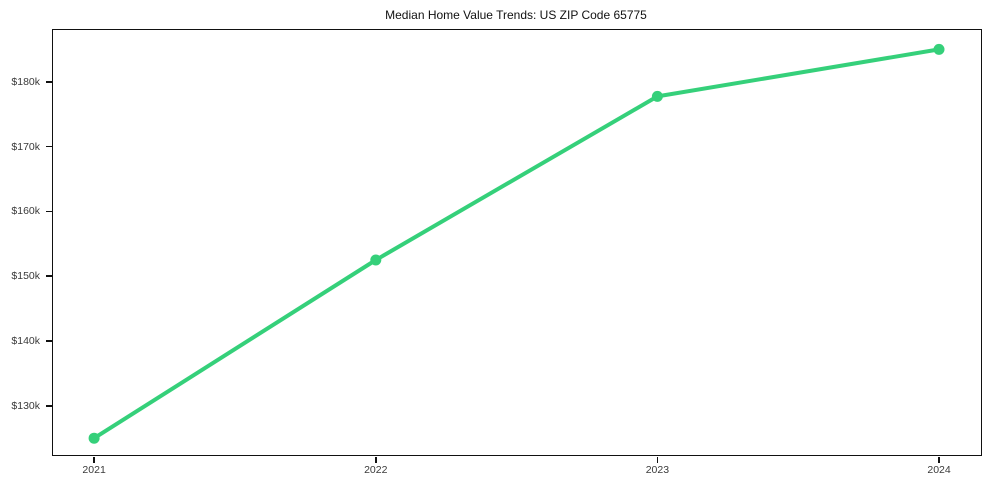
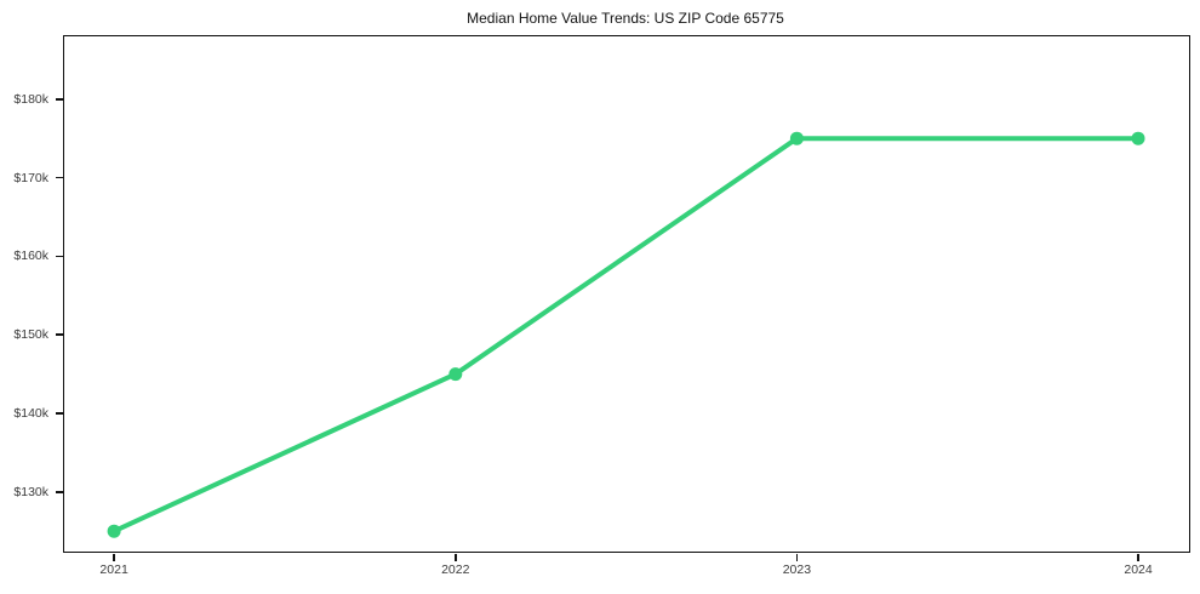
2022: $152k -> $145k
2023: $178k -> $175k
2024: $185k -> $175k
